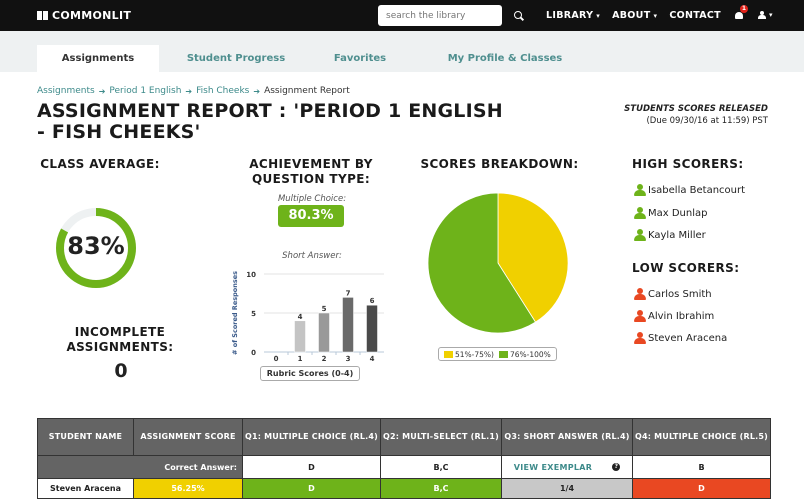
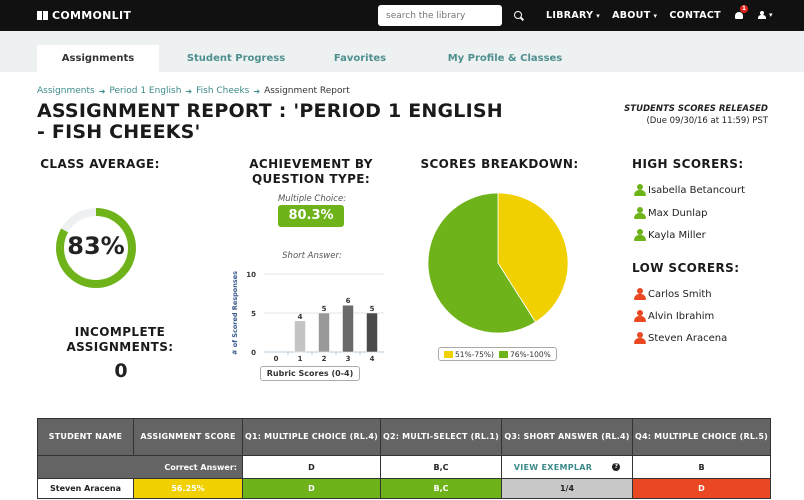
Short Answer:/3: 7 -> 6
Short Answer:/4: 6 -> 5
